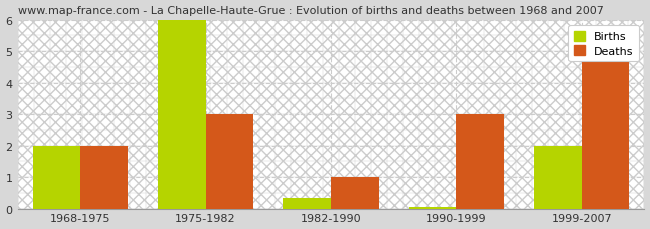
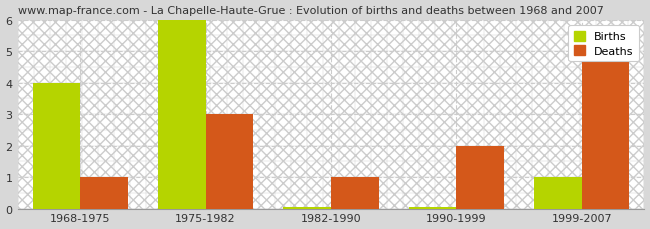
Births/1968-1975: 2.00 -> 4.00
Deaths/1968-1975: 2 -> 1
Births/1982-1990: 0.35 -> 0.05
Deaths/1990-1999: 3 -> 2
Births/1999-2007: 2.00 -> 1.00
